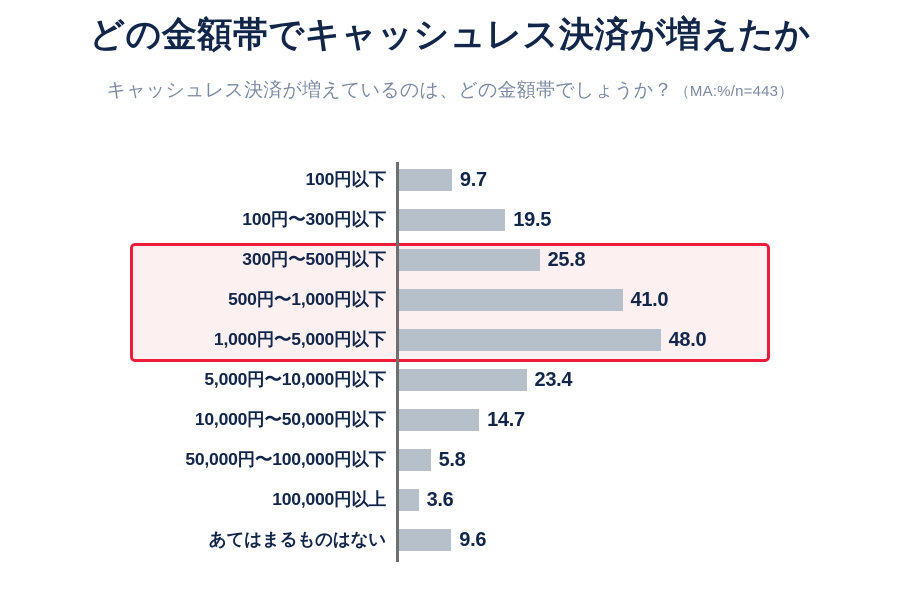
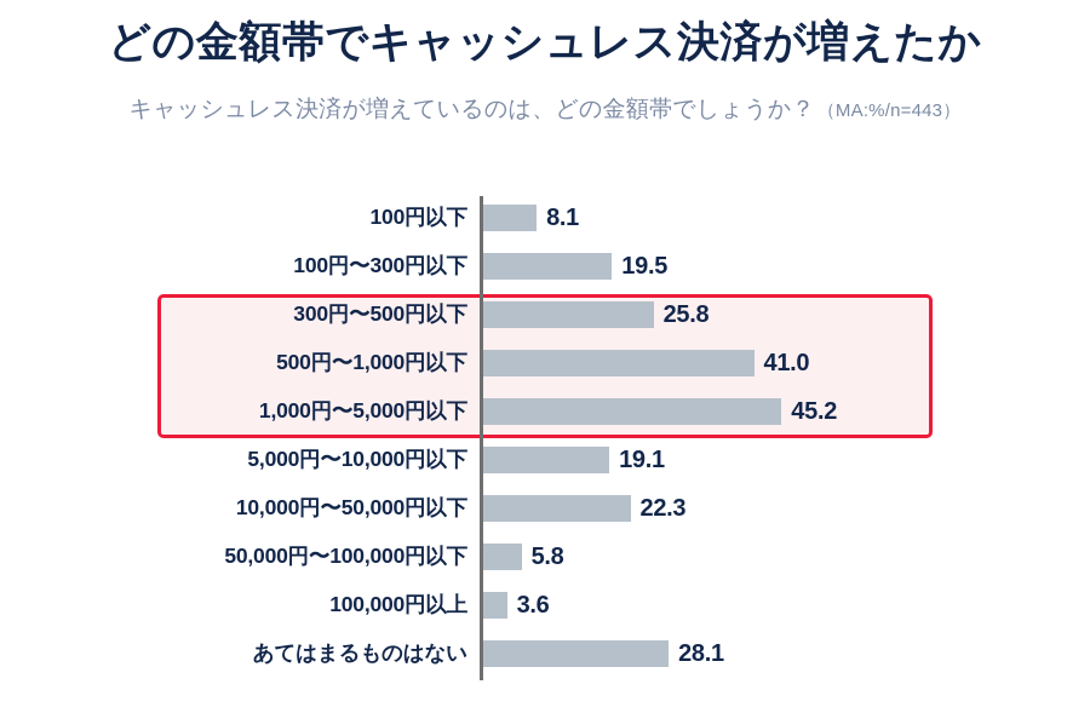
100円以下: 9.7 -> 8.1
1,000円〜5,000円以下: 48.0 -> 45.2
5,000円〜10,000円以下: 23.4 -> 19.1
10,000円〜50,000円以下: 14.7 -> 22.3
あてはまるものはない: 9.6 -> 28.1
